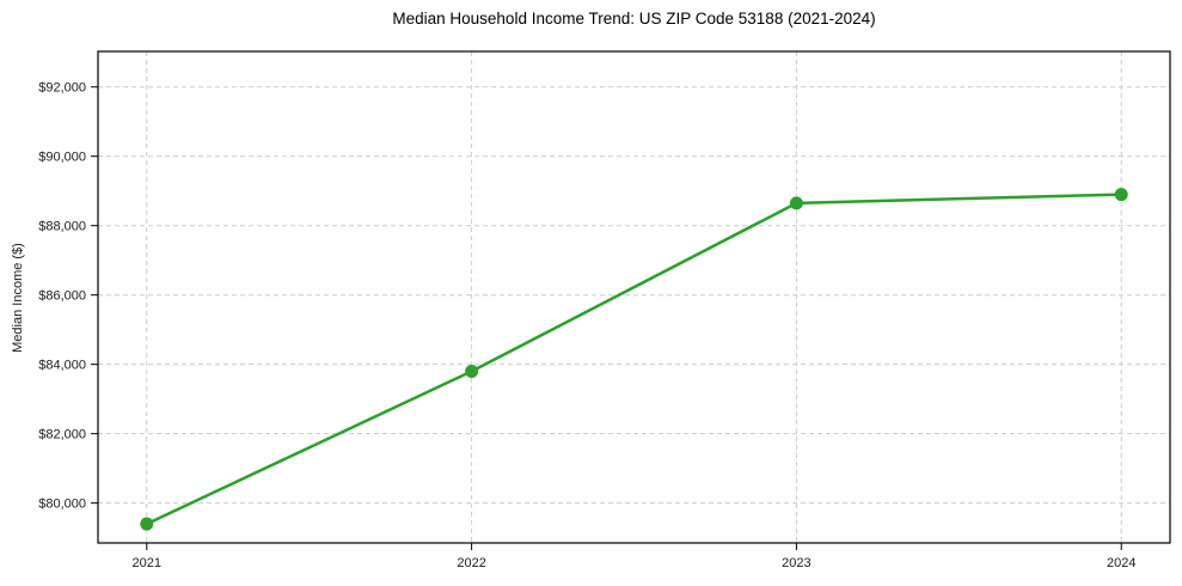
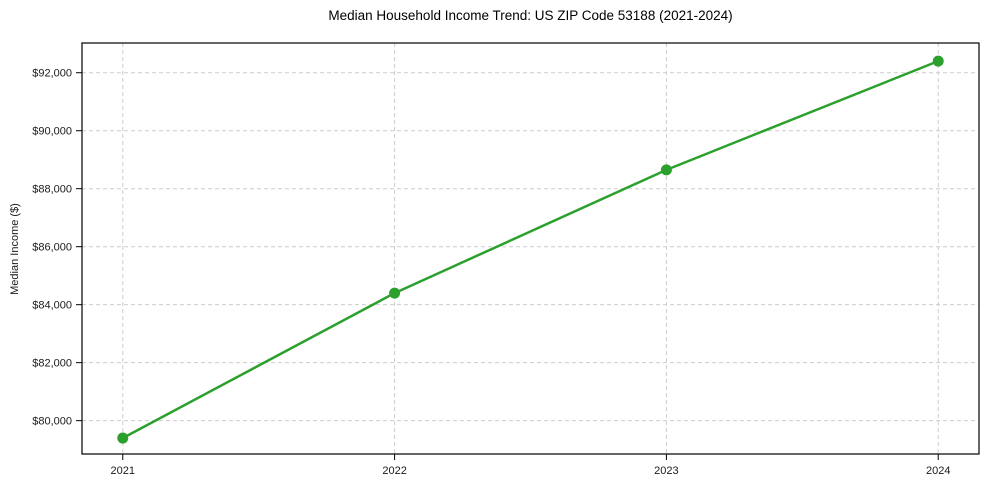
2022: $83800 -> $84400
2024: $88900 -> $92400
